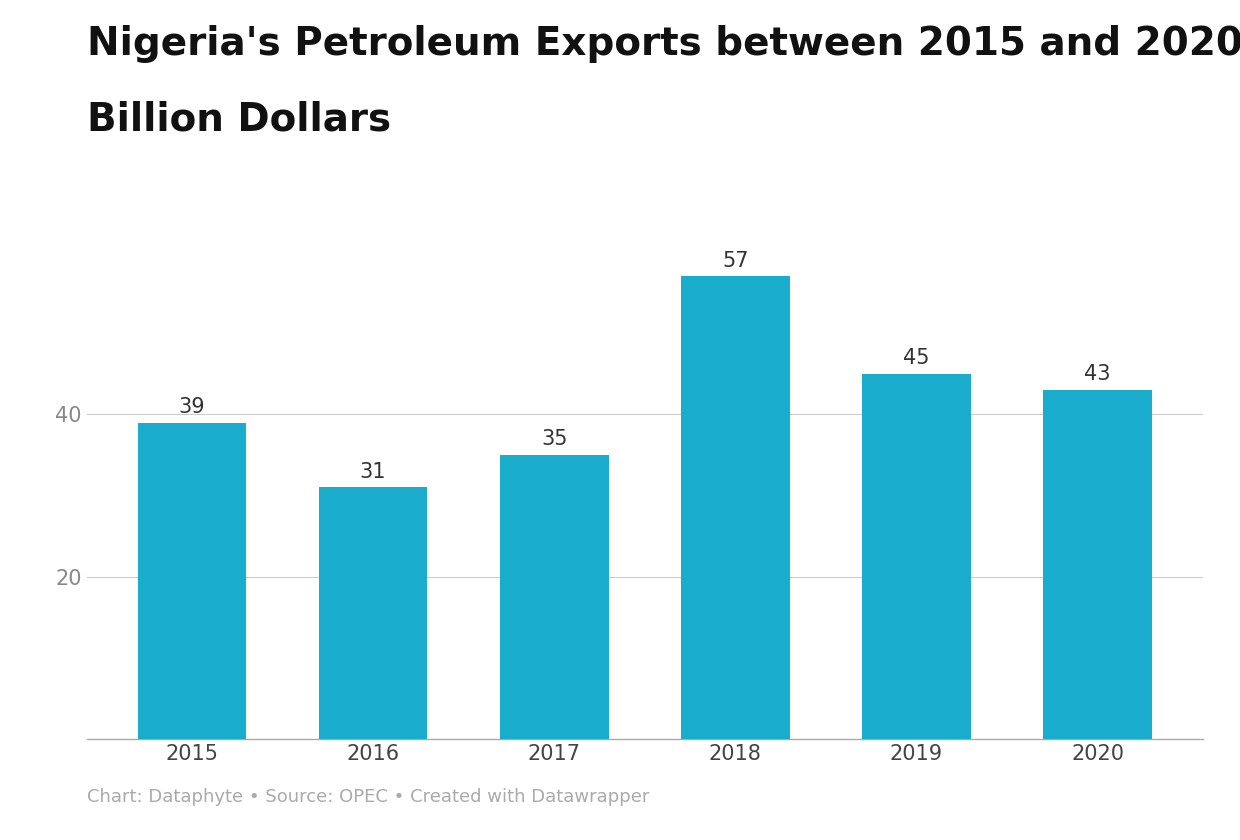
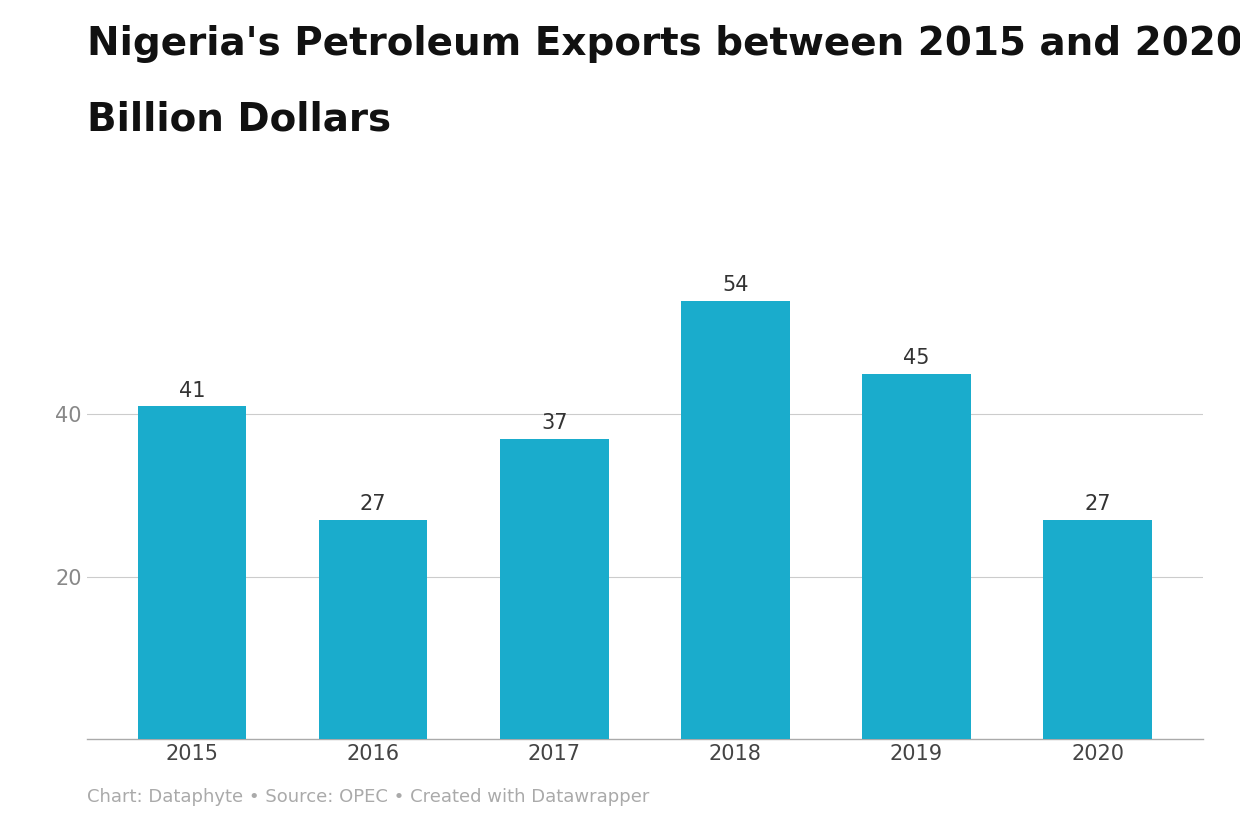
2015: 39 -> 41
2016: 31 -> 27
2017: 35 -> 37
2018: 57 -> 54
2020: 43 -> 27
